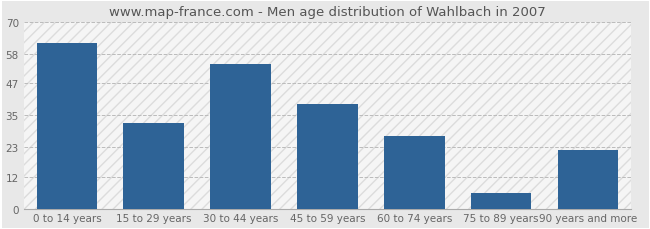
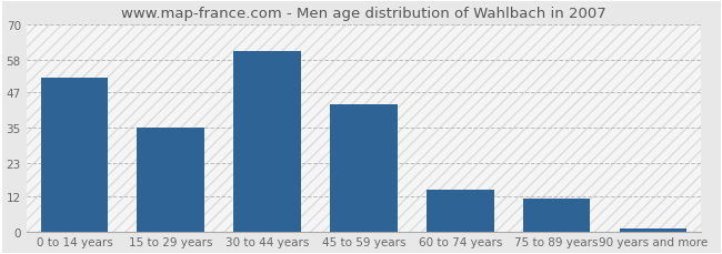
0 to 14 years: 62 -> 52
15 to 29 years: 32 -> 35
30 to 44 years: 54 -> 61
45 to 59 years: 39 -> 43
60 to 74 years: 27 -> 14
75 to 89 years: 6 -> 11
90 years and more: 22 -> 1
